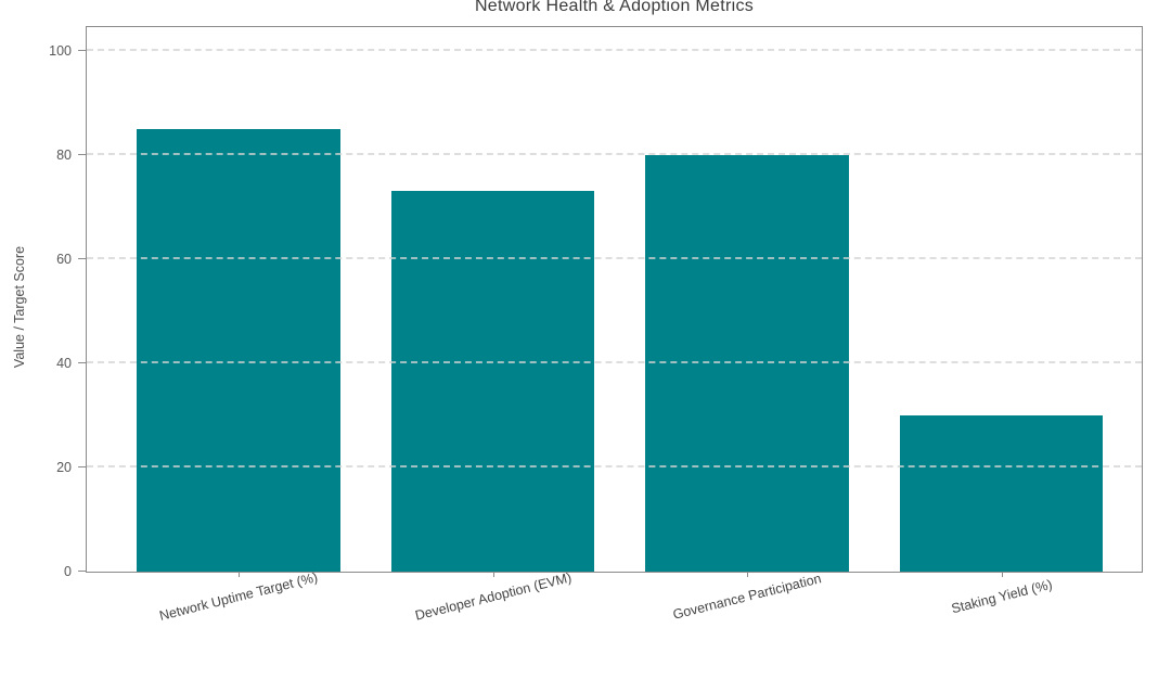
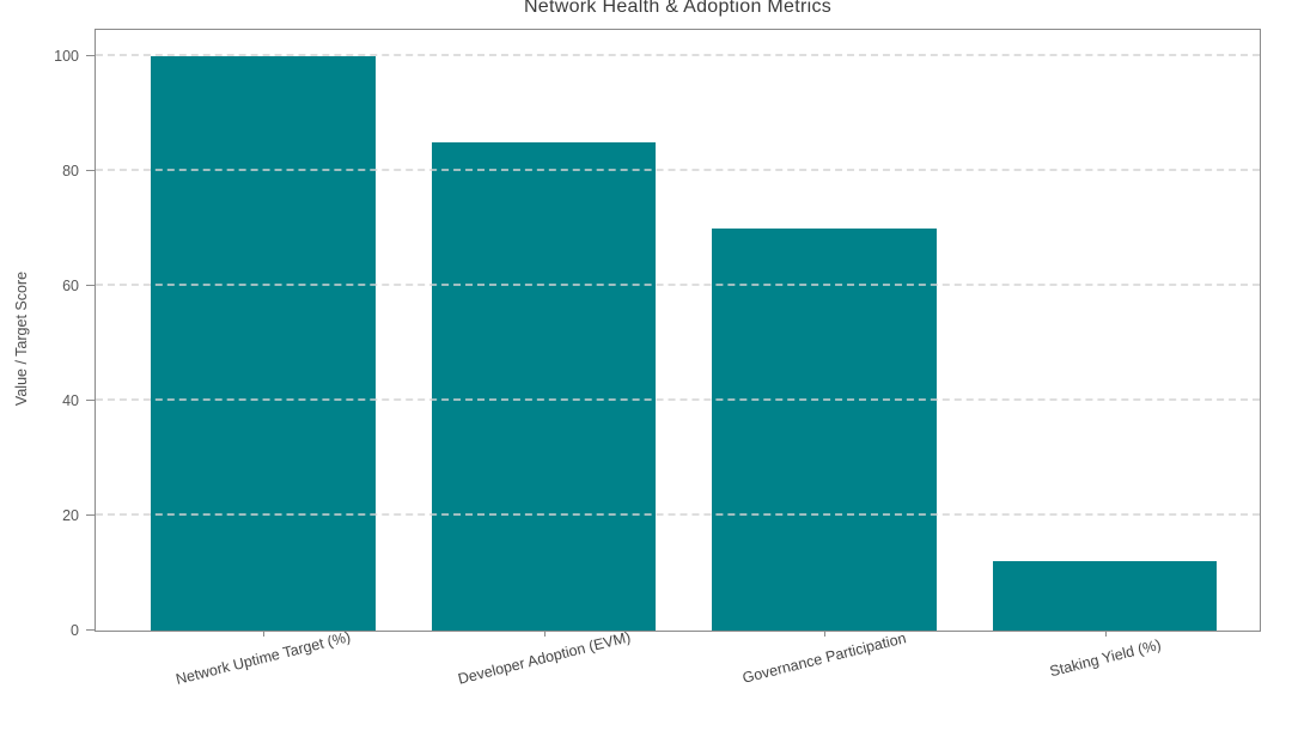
Network Uptime Target (%): 85 -> 100
Developer Adoption (EVM): 73 -> 85
Governance Participation: 80 -> 70
Staking Yield (%): 30 -> 12
